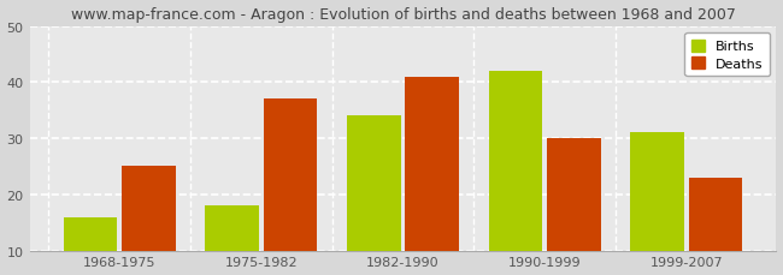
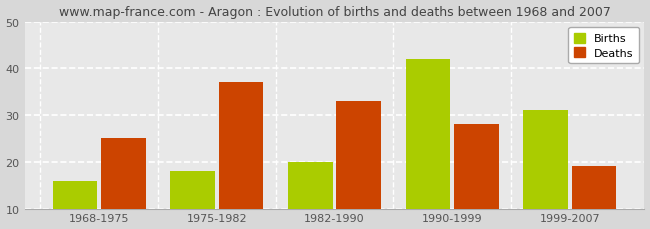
Births/1982-1990: 34 -> 20
Deaths/1982-1990: 41 -> 33
Deaths/1990-1999: 30 -> 28
Deaths/1999-2007: 23 -> 19
